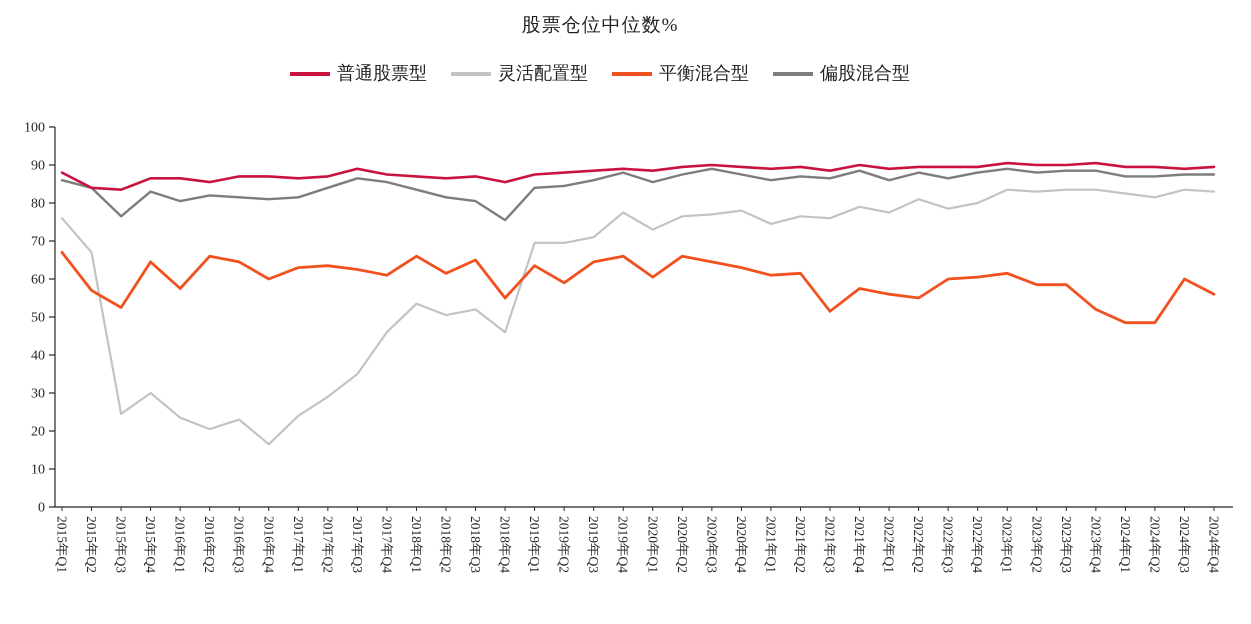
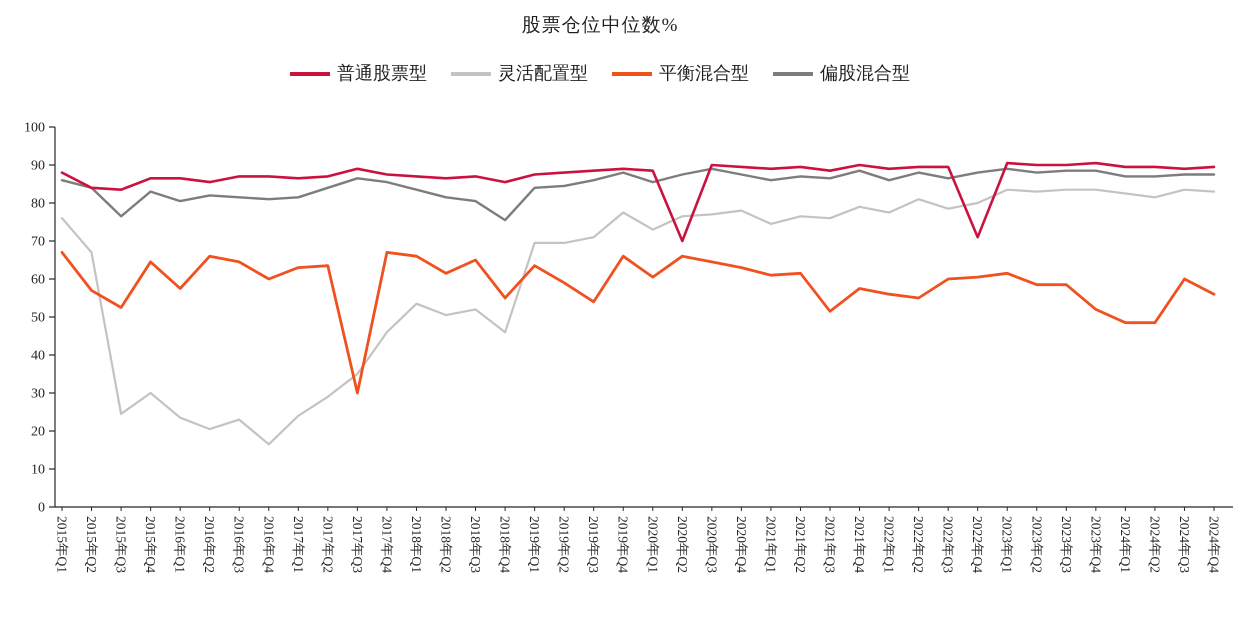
平衡混合型/2017年Q3: 62 -> 30
平衡混合型/2017年Q4: 61 -> 67
平衡混合型/2019年Q3: 64 -> 54
普通股票型/2020年Q2: 90 -> 70
普通股票型/2022年Q4: 90 -> 71
